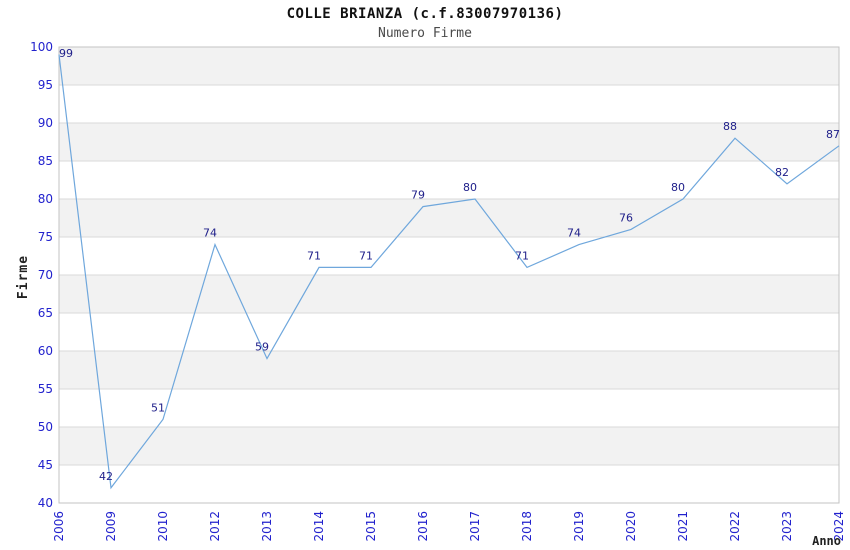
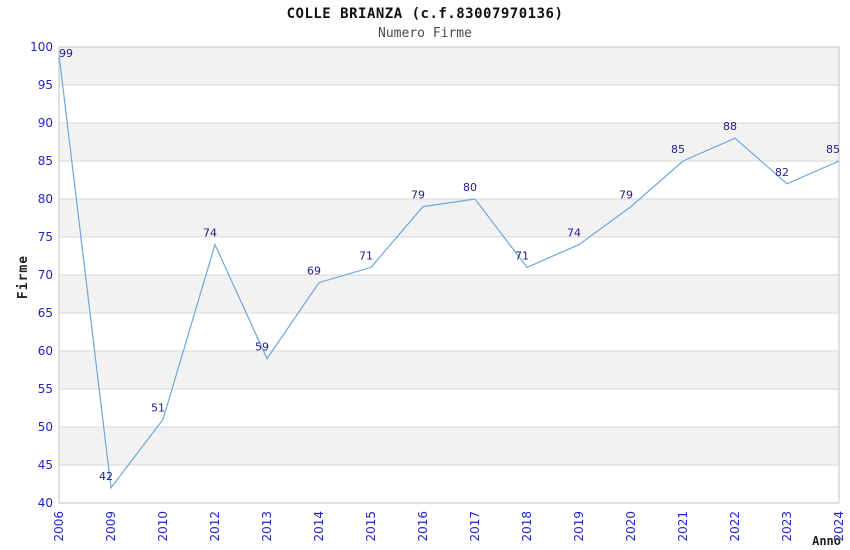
2014: 71 -> 69
2020: 76 -> 79
2021: 80 -> 85
2024: 87 -> 85
